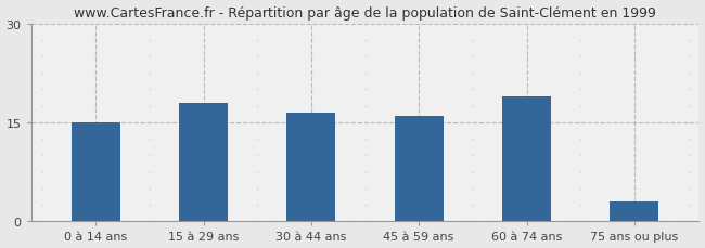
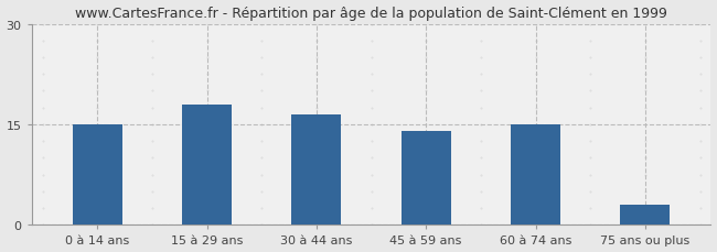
45 à 59 ans: 16.0 -> 14.0
60 à 74 ans: 19.0 -> 15.0
